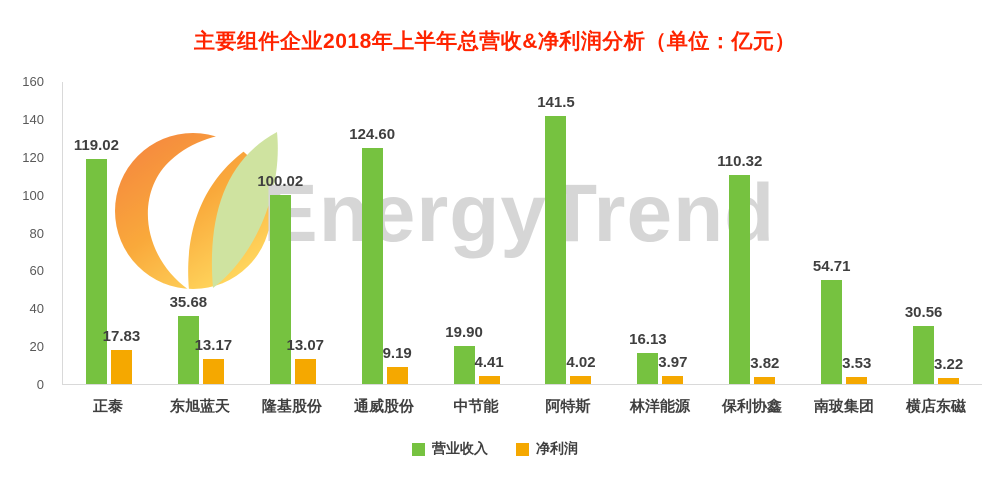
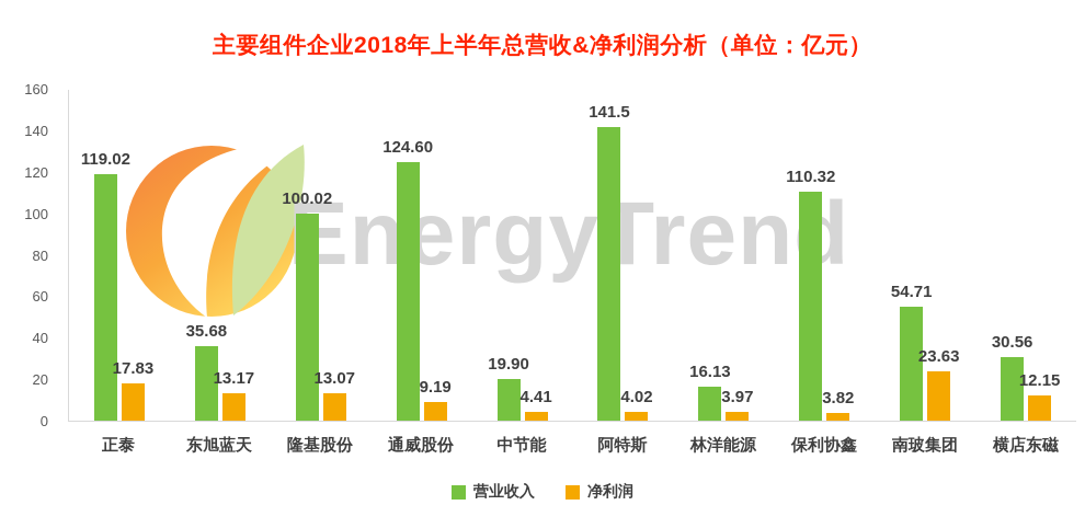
净利润/南玻集团: 3.53 -> 23.63
净利润/横店东磁: 3.22 -> 12.15
